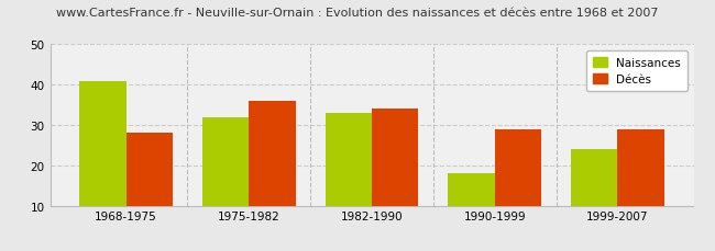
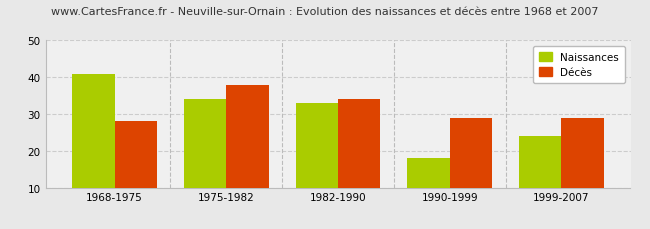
Naissances/1975-1982: 32 -> 34
Décès/1975-1982: 36 -> 38
